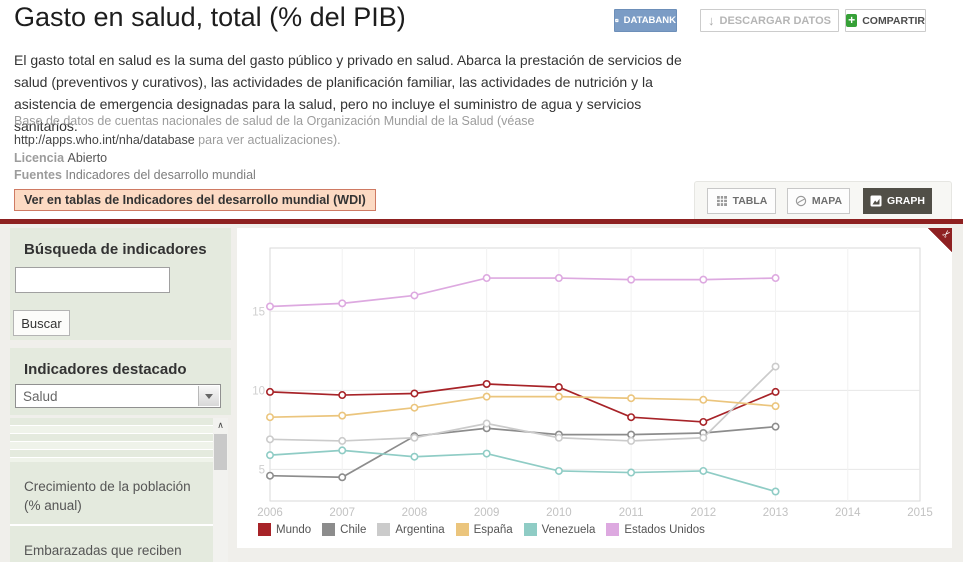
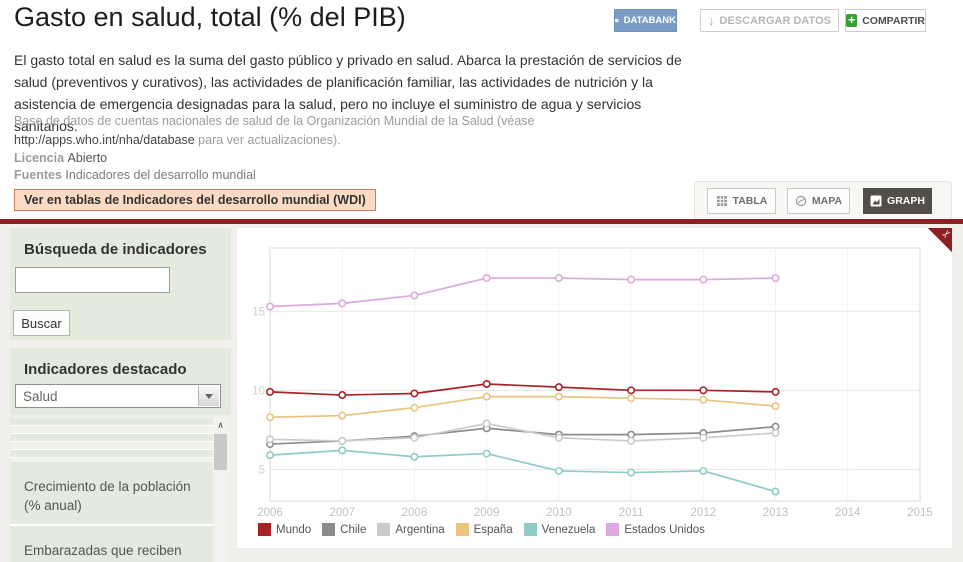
Chile/2006: 4.6 -> 6.6
Chile/2007: 4.5 -> 6.8
Mundo/2011: 8.3 -> 10.0
Mundo/2012: 8.0 -> 10.0
Argentina/2013: 11.5 -> 7.3
